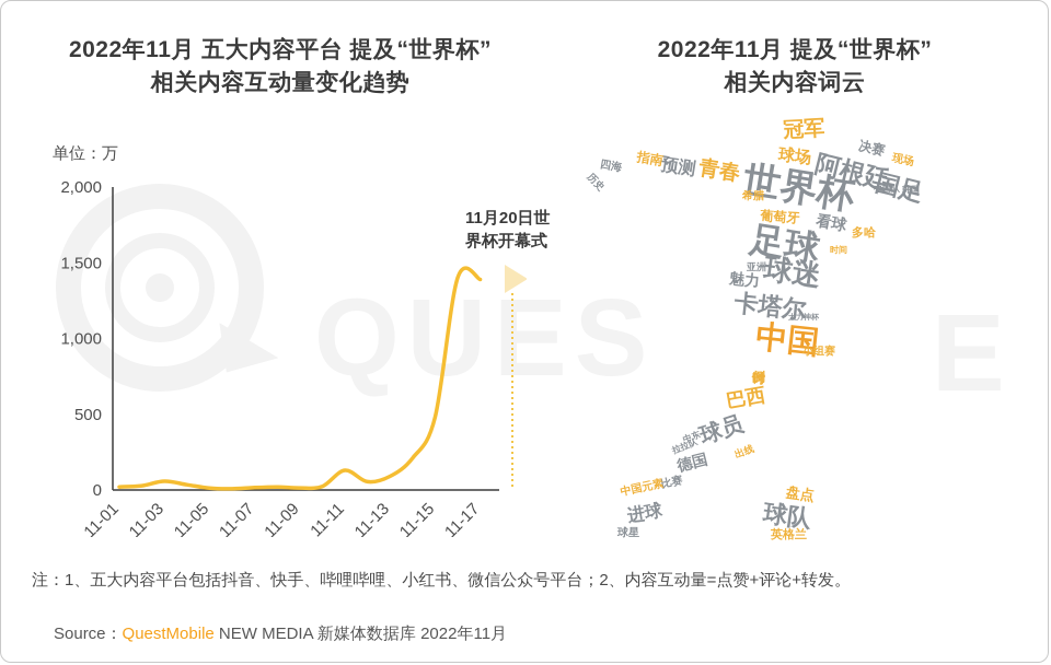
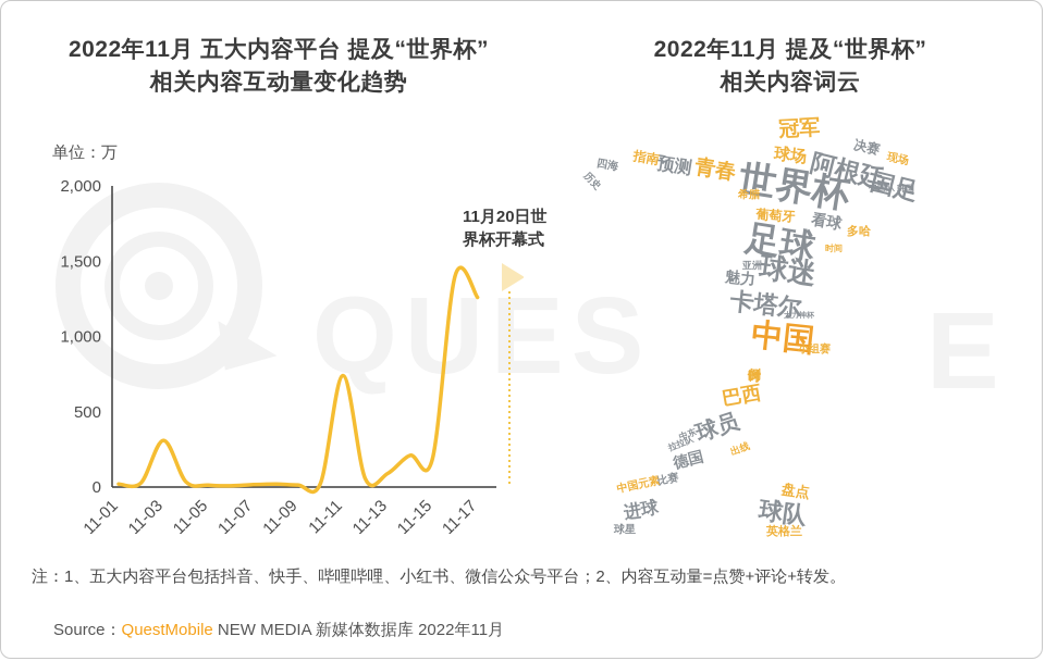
11-03: 60 -> 310
11-11: 130 -> 740
11-15: 480 -> 190
11-17: 1390 -> 1260
